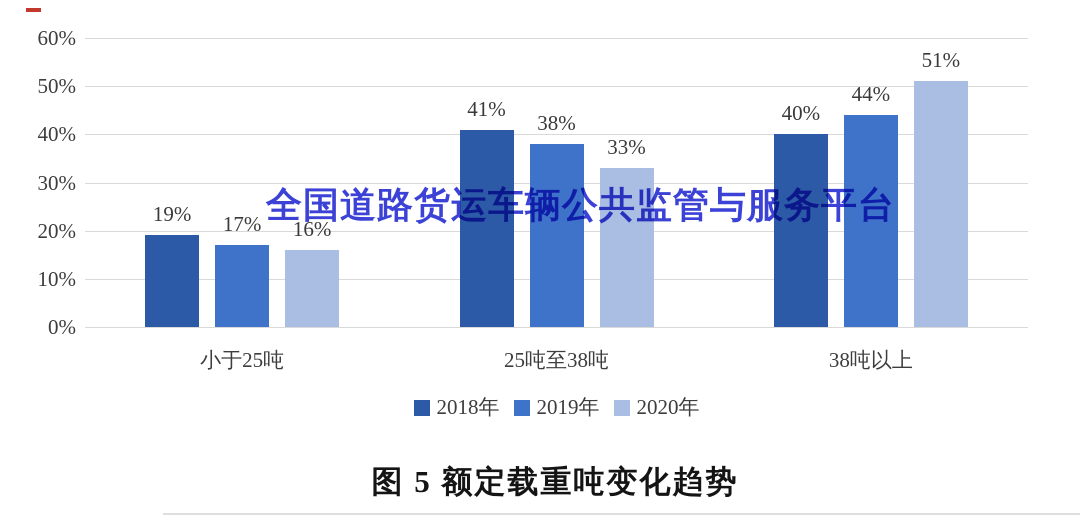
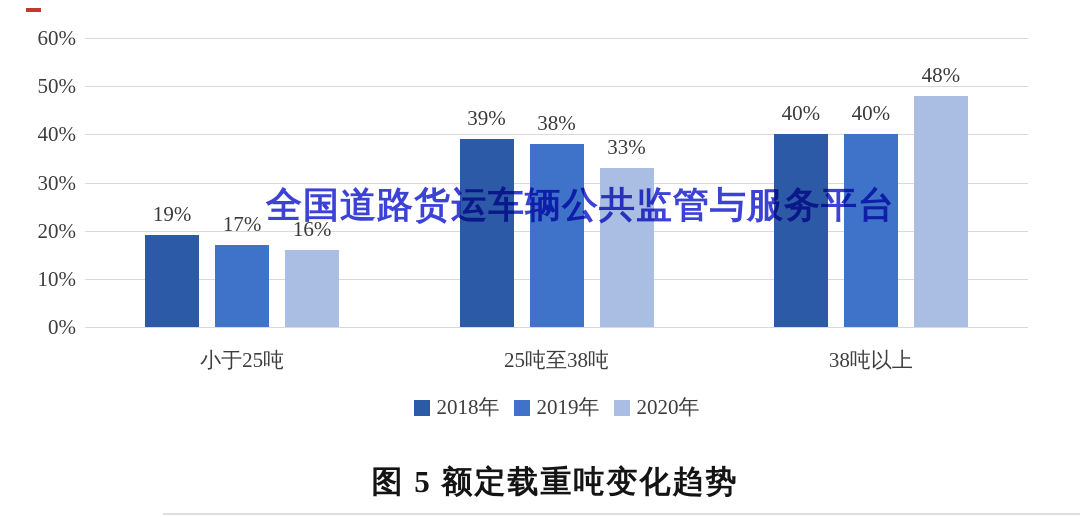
2018年/25吨至38吨: 41% -> 39%
2019年/38吨以上: 44% -> 40%
2020年/38吨以上: 51% -> 48%
